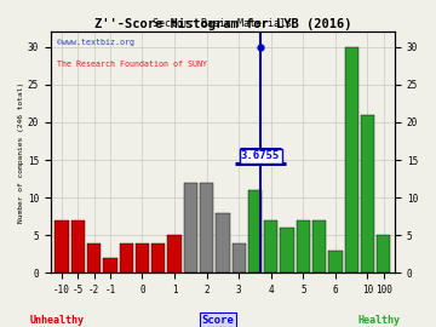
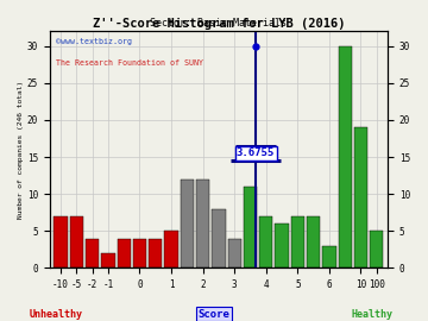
10: 21 -> 19
